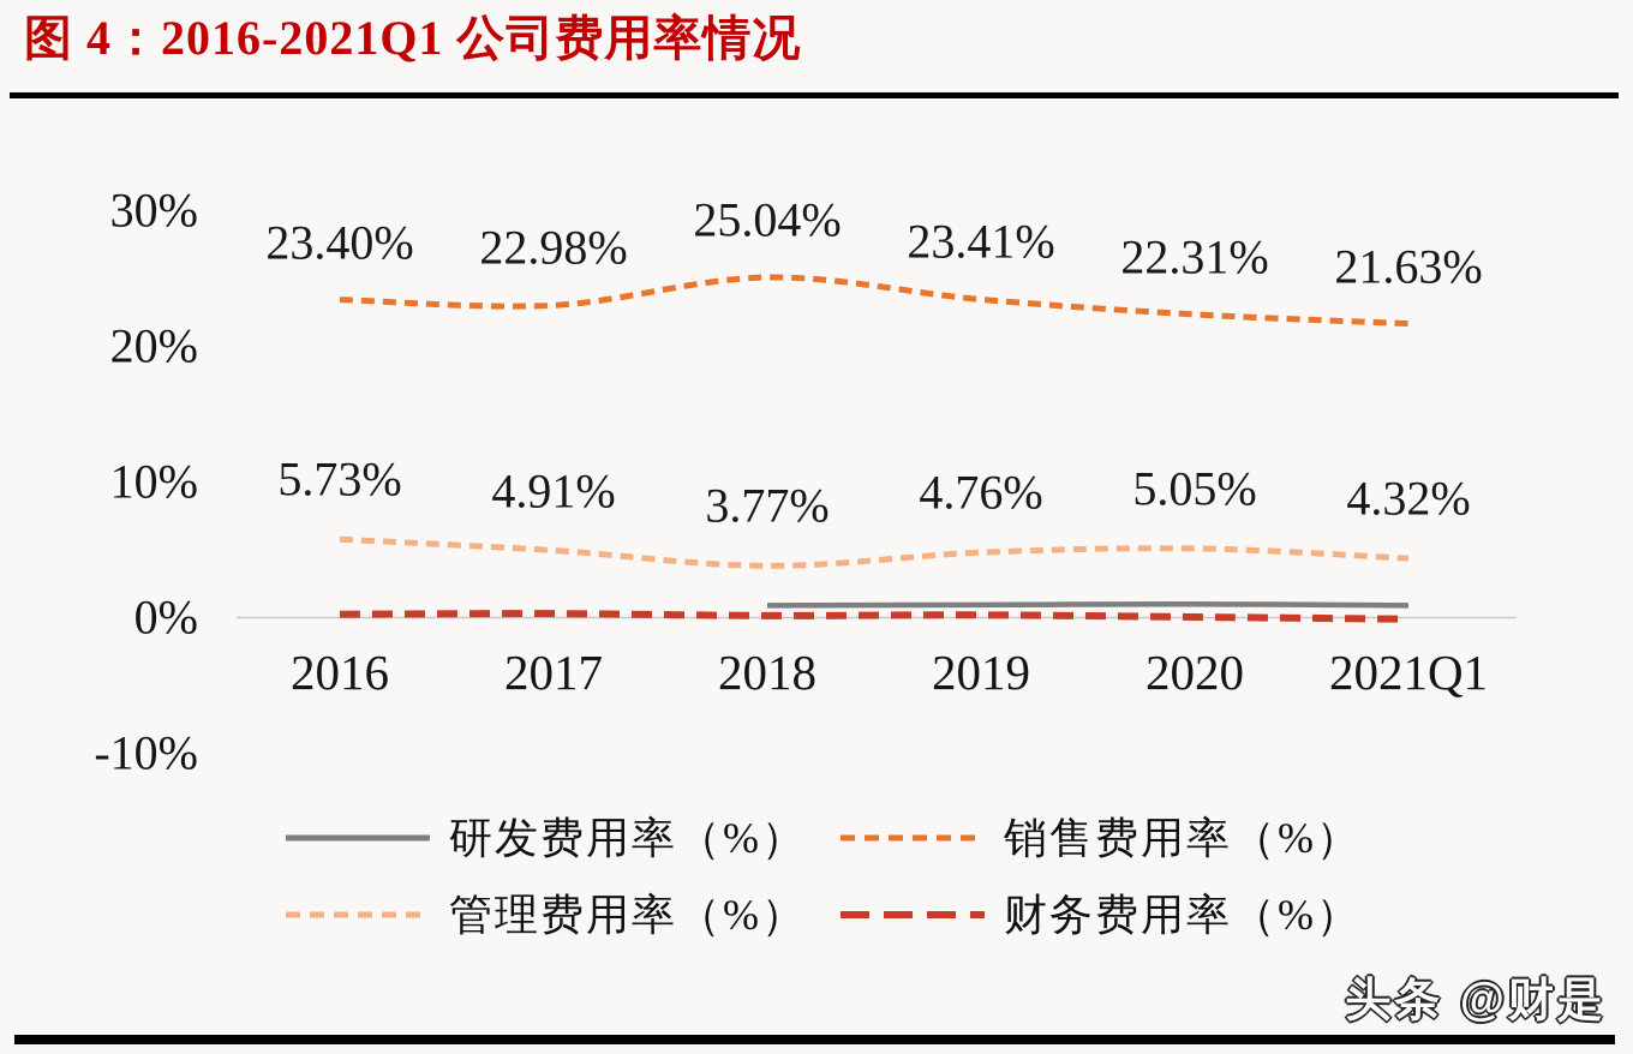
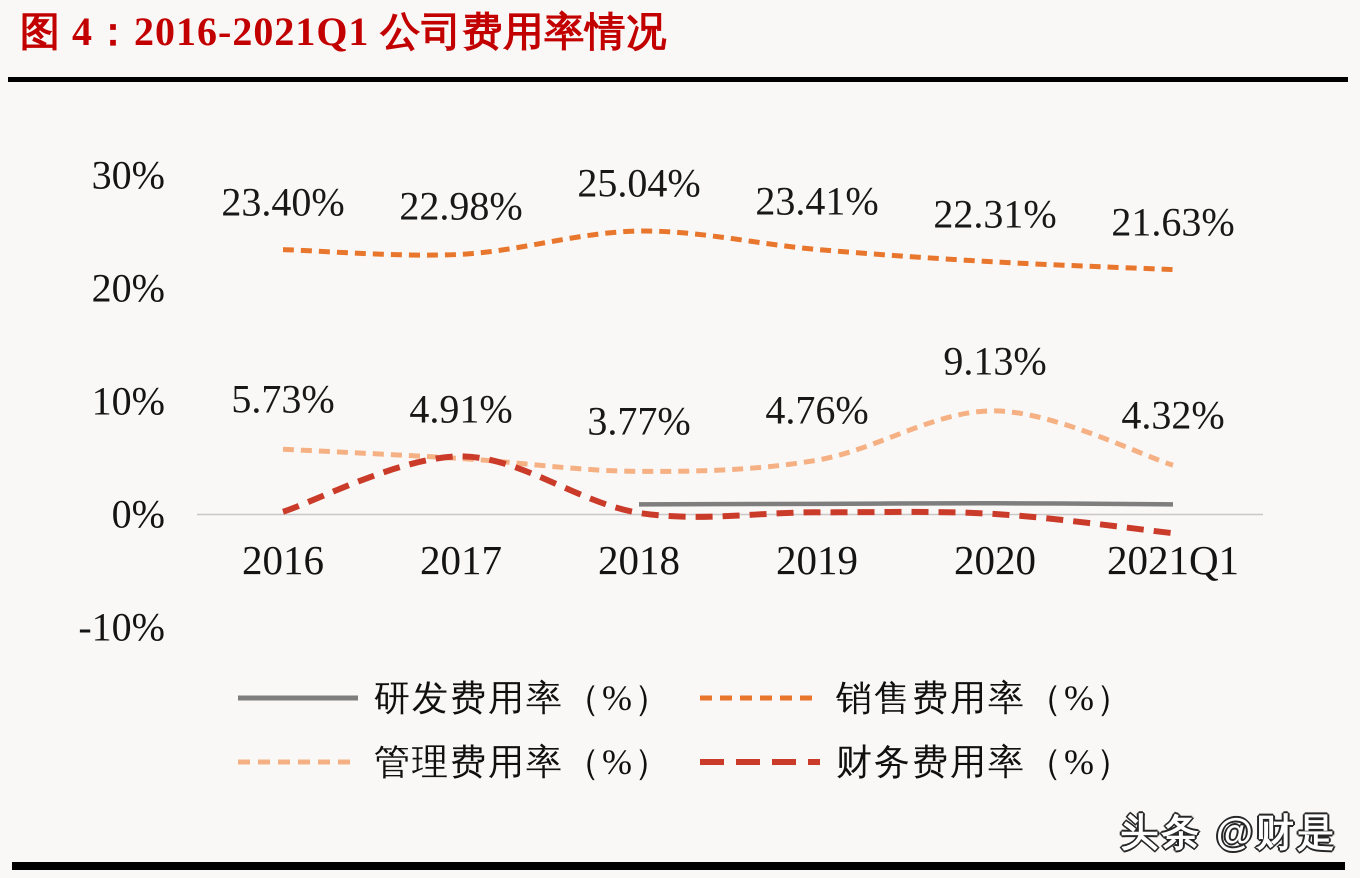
财务费用率（%）/2017: 0.2% -> 5.1%
管理费用率（%）/2020: 5.05% -> 9.13%
财务费用率（%）/2021Q1: -0.1% -> -1.7%
